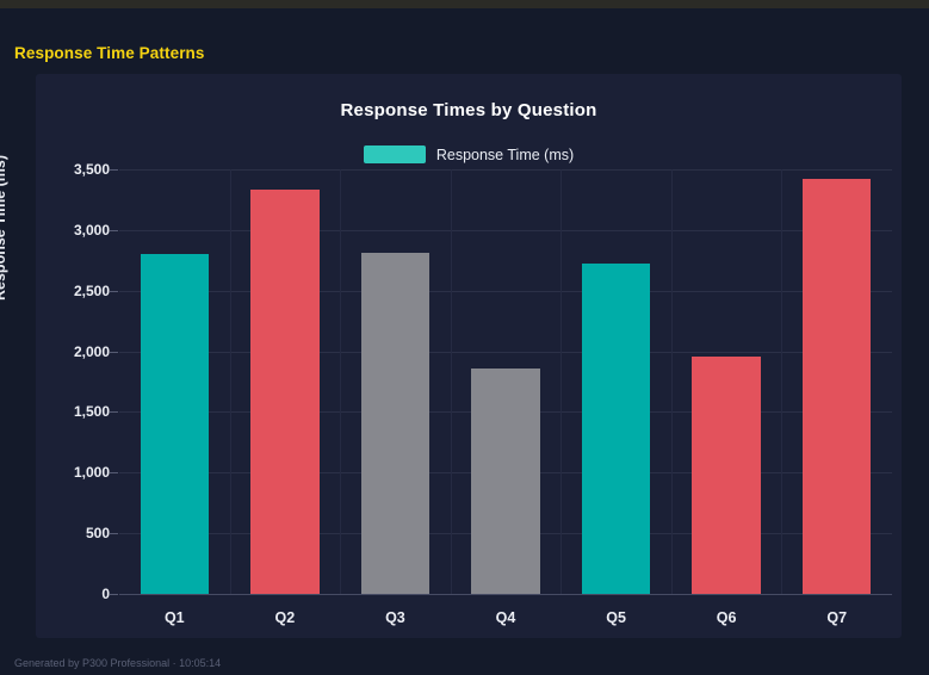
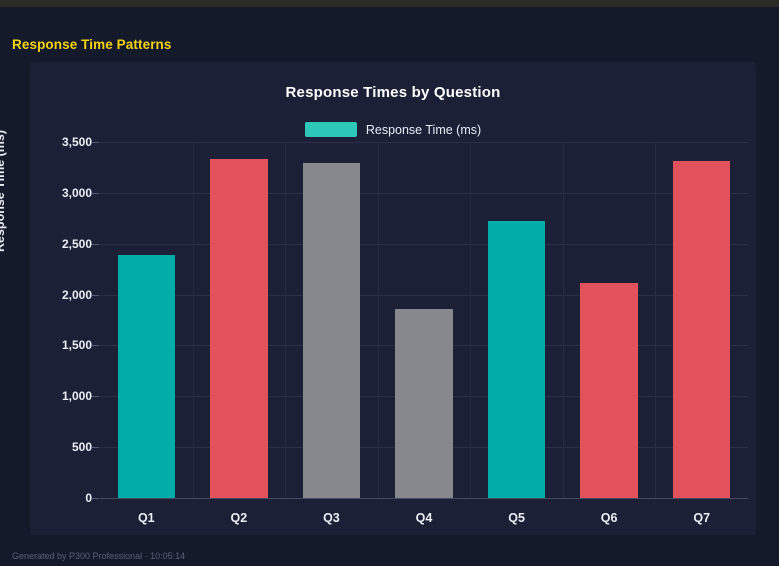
Q1: 2800 -> 2390
Q3: 2810 -> 3290
Q6: 1960 -> 2110
Q7: 3420 -> 3310
